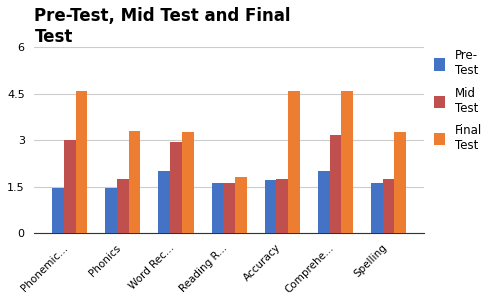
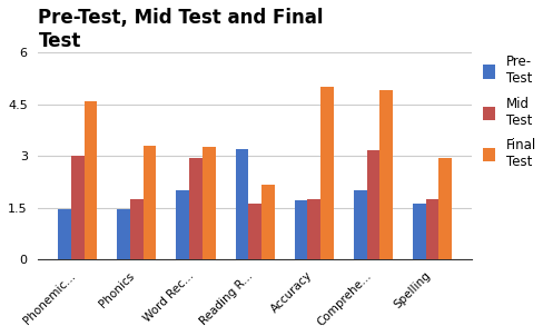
Pre- Test/Reading R...: 1.60 -> 3.20
Final Test/Reading R...: 1.80 -> 2.15
Final Test/Accuracy: 4.60 -> 5.00
Final Test/Comprehe...: 4.60 -> 4.90
Final Test/Spelling: 3.25 -> 2.95
